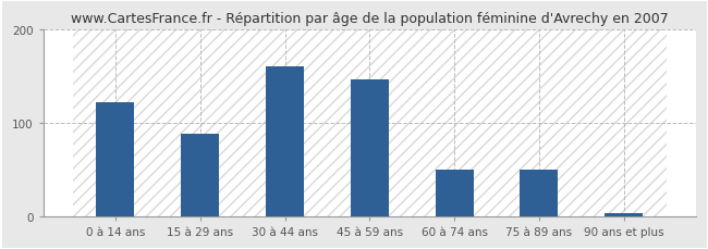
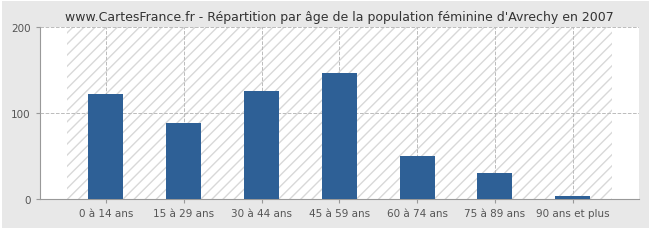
30 à 44 ans: 160 -> 125
75 à 89 ans: 50 -> 30
